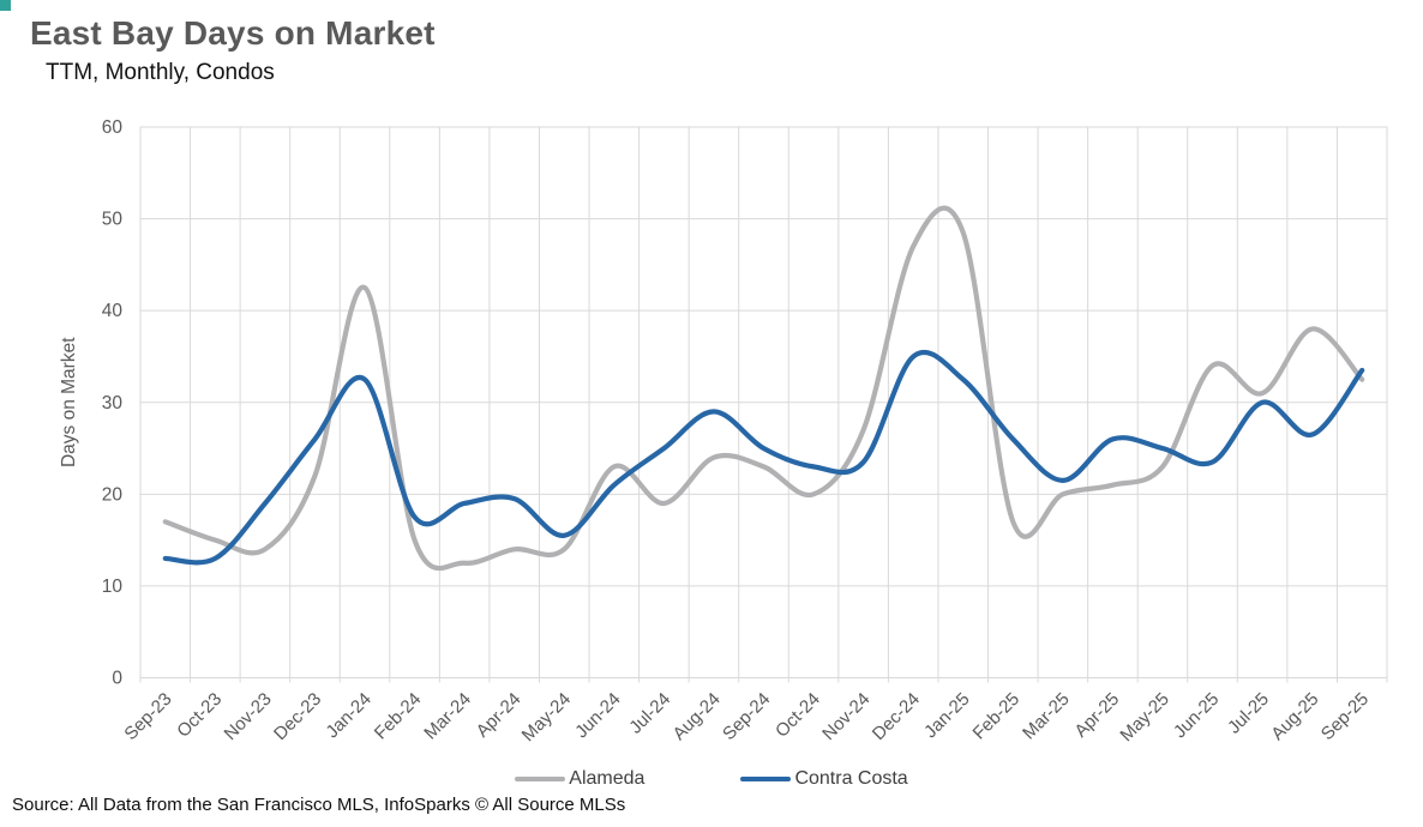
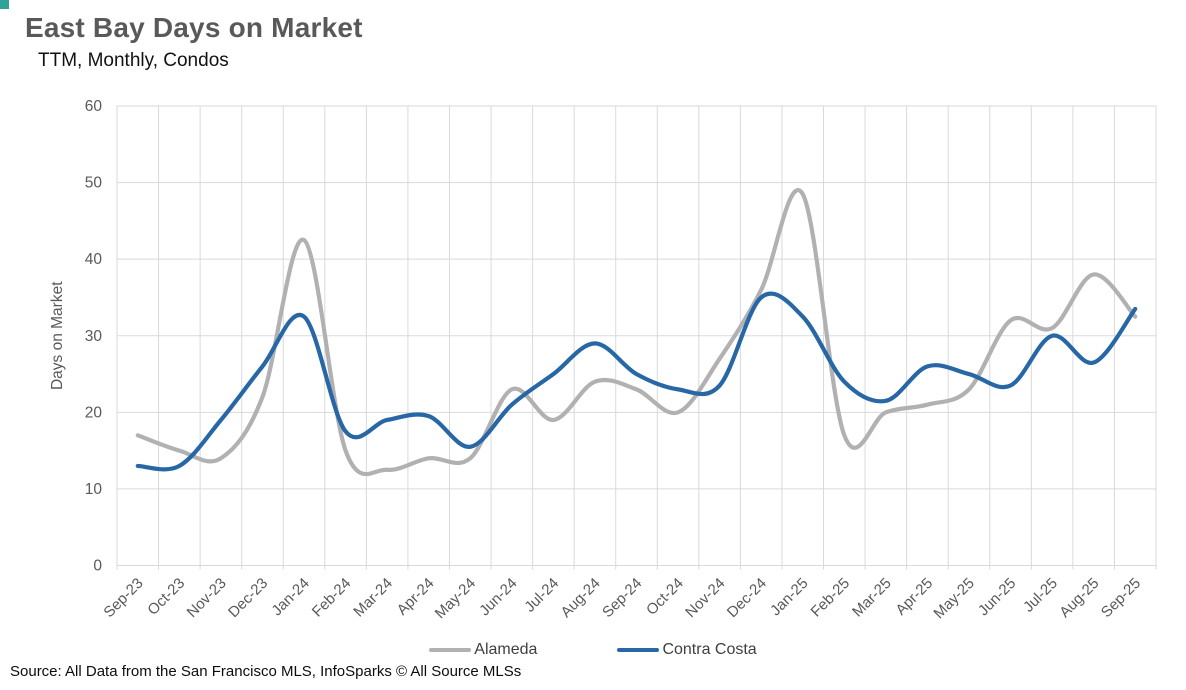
Alameda/Dec-24: 47 -> 36
Contra Costa/Feb-25: 26 -> 24
Alameda/Jun-25: 34 -> 32
